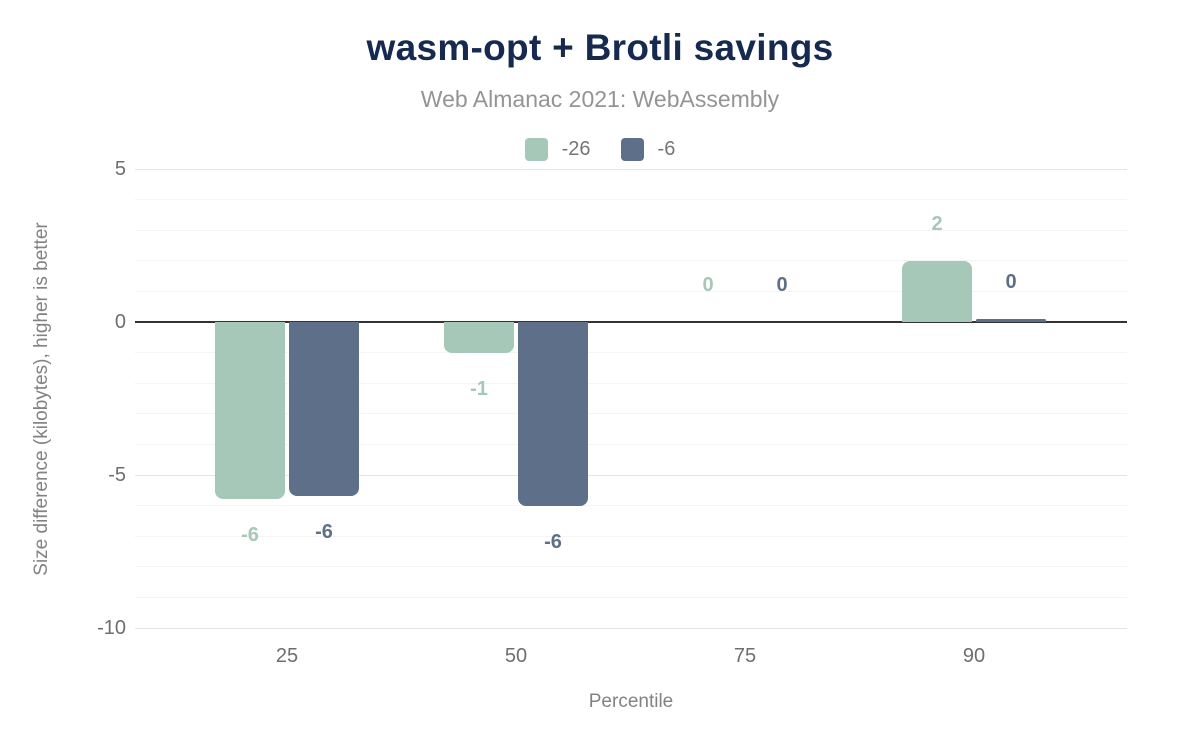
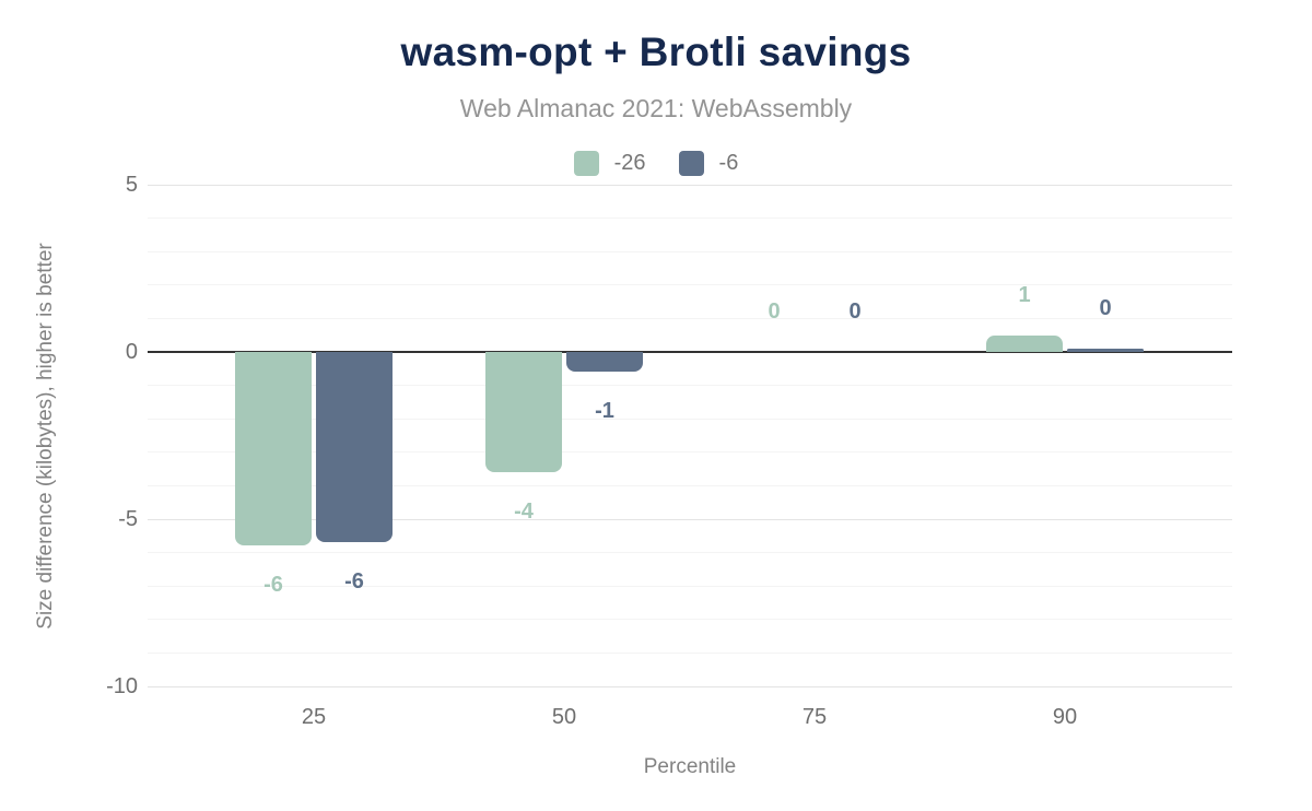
-26/50: -1 -> -4
-6/50: -6 -> -1
-26/90: 2 -> 1
